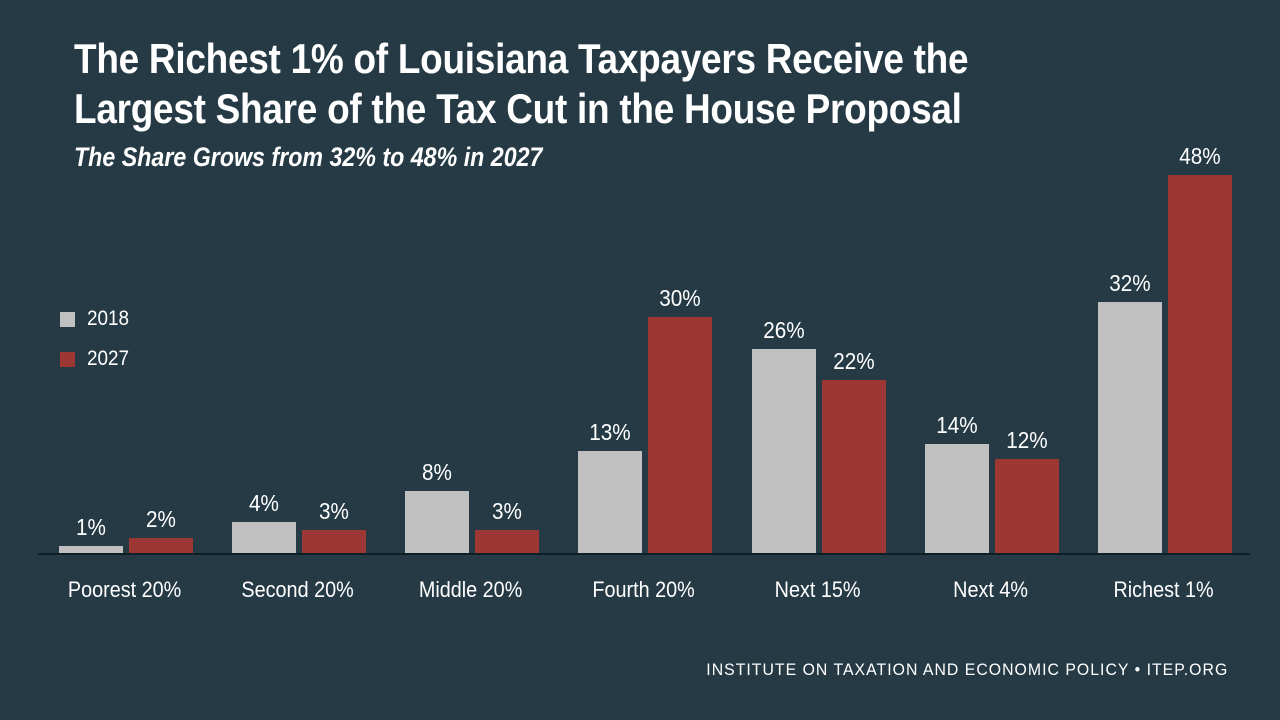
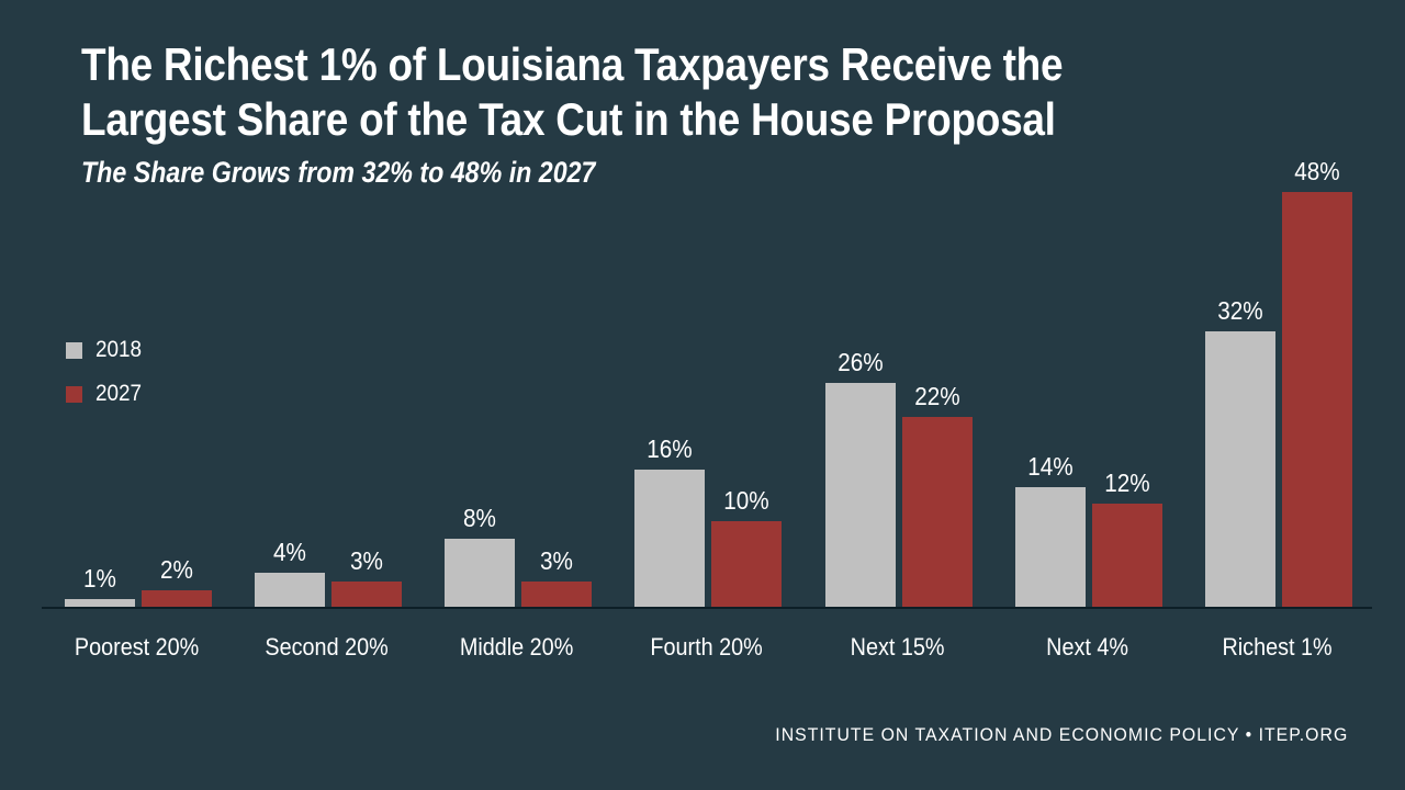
2018/Fourth 20%: 13% -> 16%
2027/Fourth 20%: 30% -> 10%
